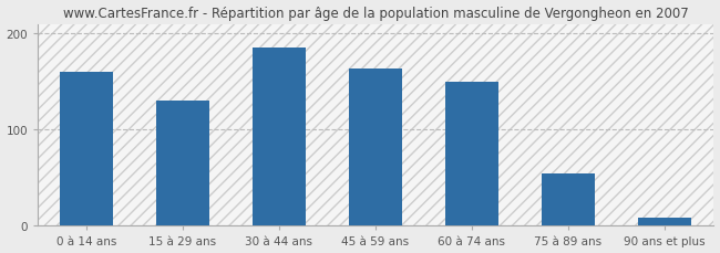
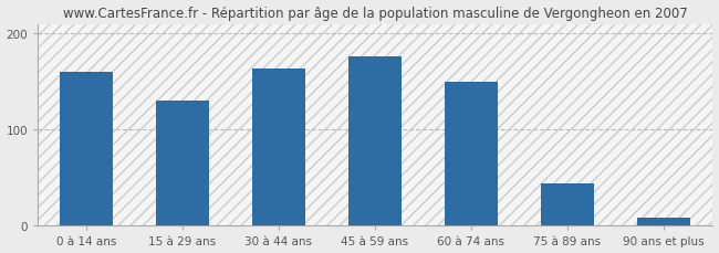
30 à 44 ans: 185 -> 164
45 à 59 ans: 163 -> 176
75 à 89 ans: 55 -> 44
